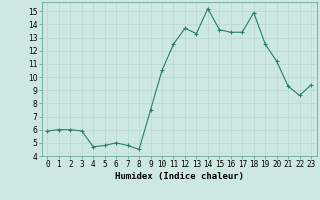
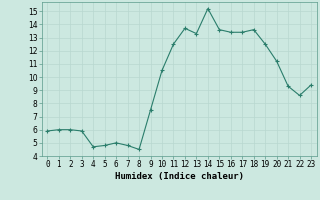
18: 14.9 -> 13.6
